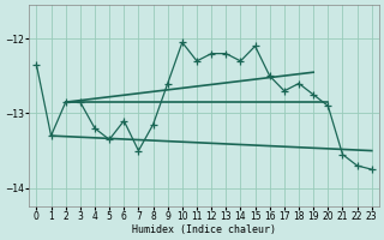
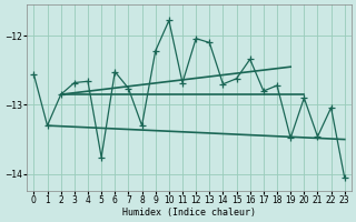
0: -12.35 -> -12.56
3: -12.85 -> -12.68
4: -13.20 -> -12.66
5: -13.35 -> -13.76
6: -13.10 -> -12.52
7: -13.50 -> -12.76
8: -13.15 -> -13.30
9: -12.60 -> -12.22
10: -12.05 -> -11.78
11: -12.30 -> -12.68
12: -12.20 -> -12.04
13: -12.20 -> -12.10
14: -12.30 -> -12.70
15: -12.10 -> -12.62
16: -12.50 -> -12.34
17: -12.70 -> -12.80
18: -12.60 -> -12.72
19: -12.75 -> -13.48
21: -13.55 -> -13.46
22: -13.70 -> -13.04
23: -13.75 -> -14.06
